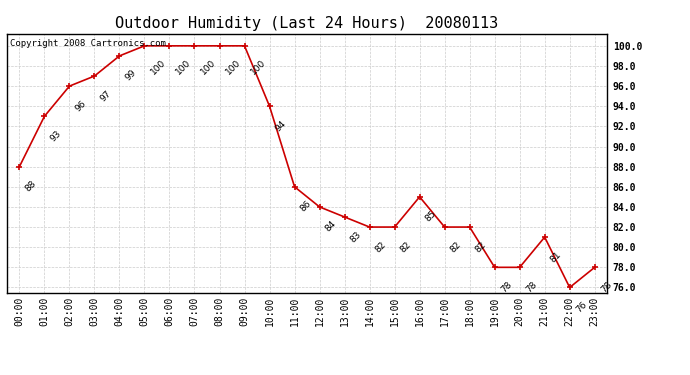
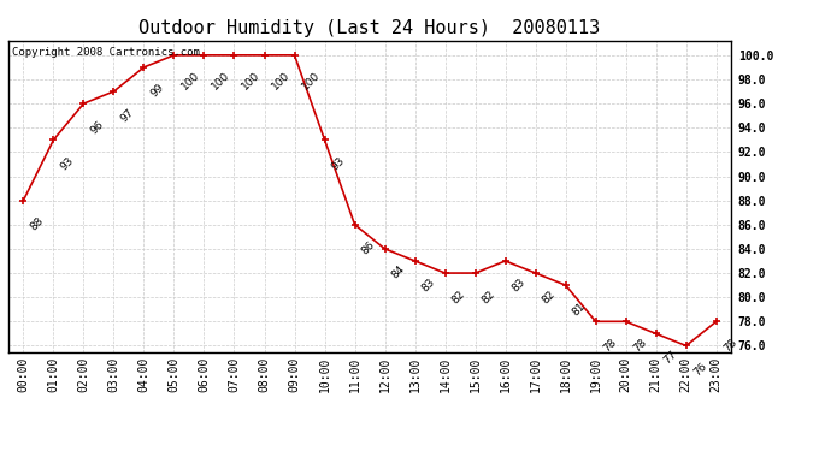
10:00: 94 -> 93
16:00: 85 -> 83
18:00: 82 -> 81
21:00: 81 -> 77
